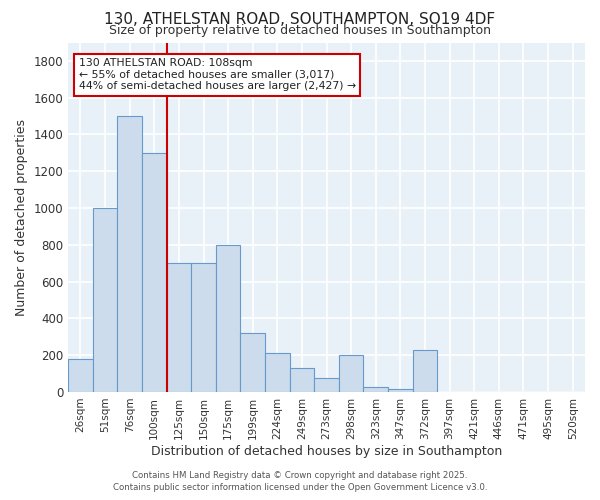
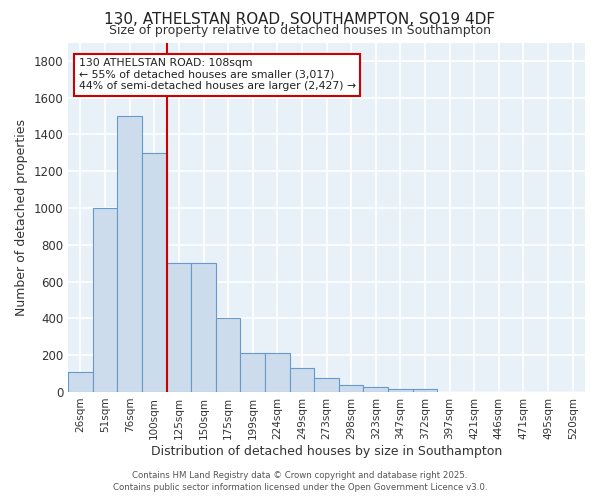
26sqm: 180 -> 110
175sqm: 800 -> 400
199sqm: 320 -> 210
298sqm: 200 -> 40
372sqm: 230 -> 20
